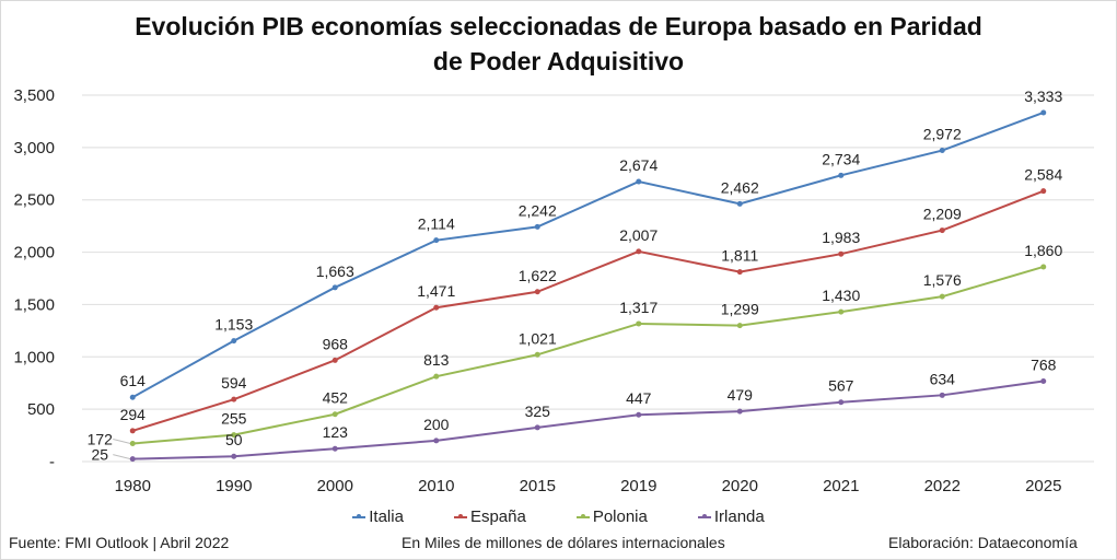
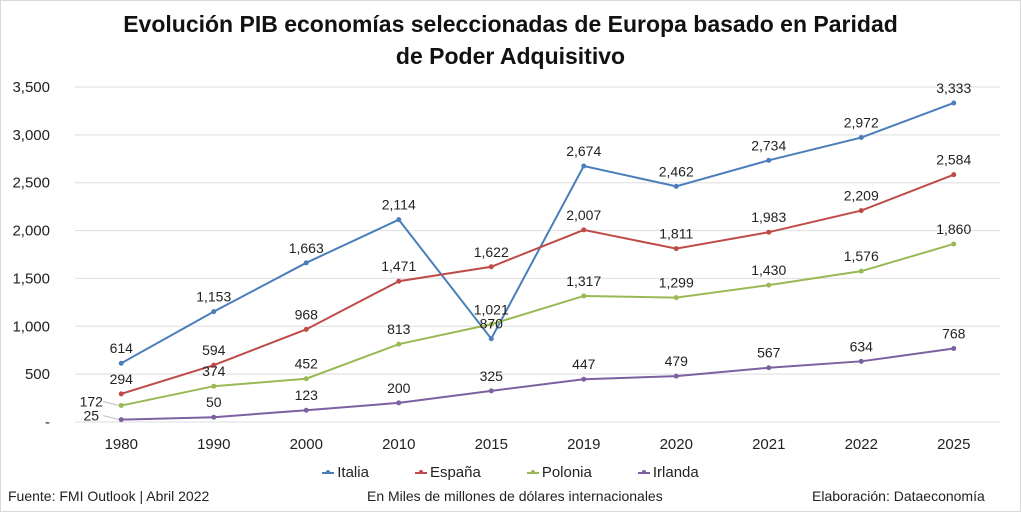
Polonia/1990: 255 -> 374
Italia/2015: 2,242 -> 870
